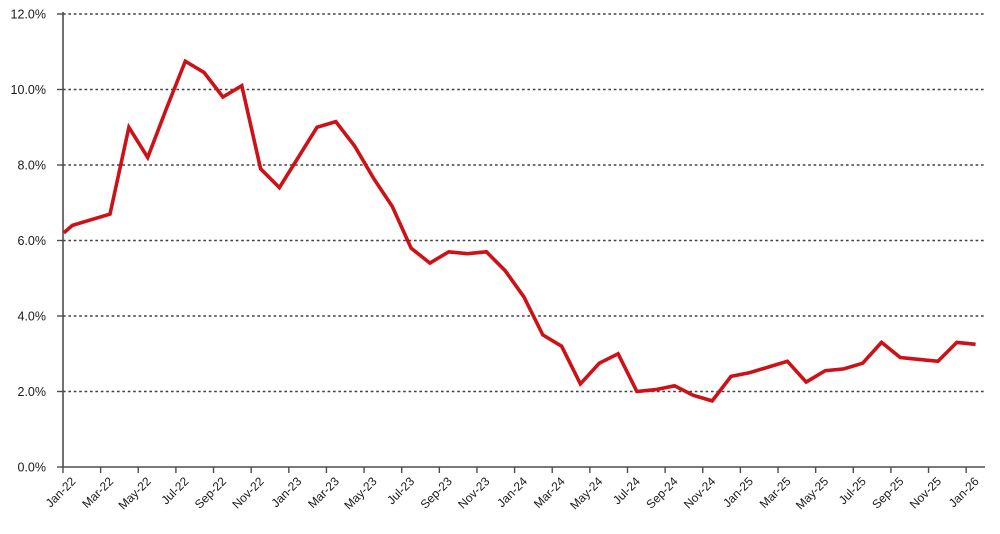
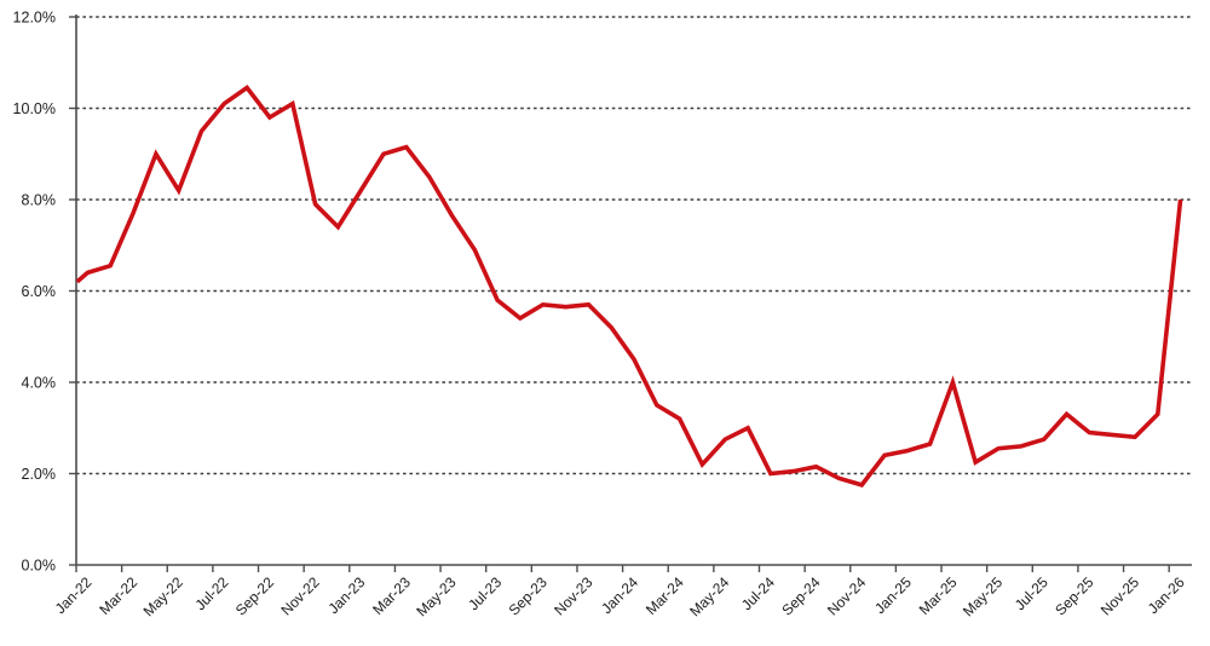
Mar-22: 6.7% -> 7.7%
Jul-22: 10.8% -> 10.1%
Mar-25: 2.8% -> 4.0%
Jan-26: 3.2% -> 8.0%
